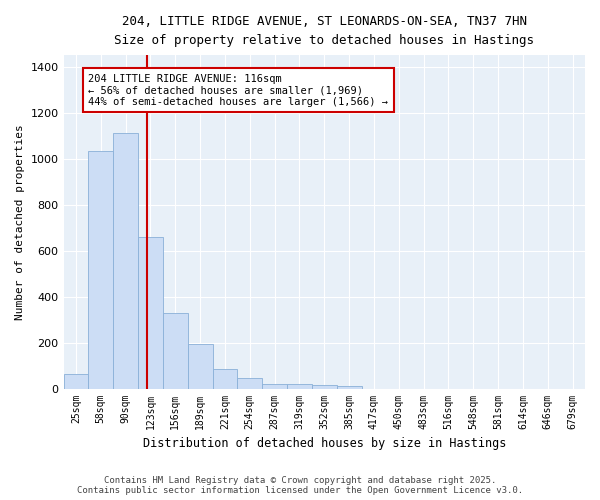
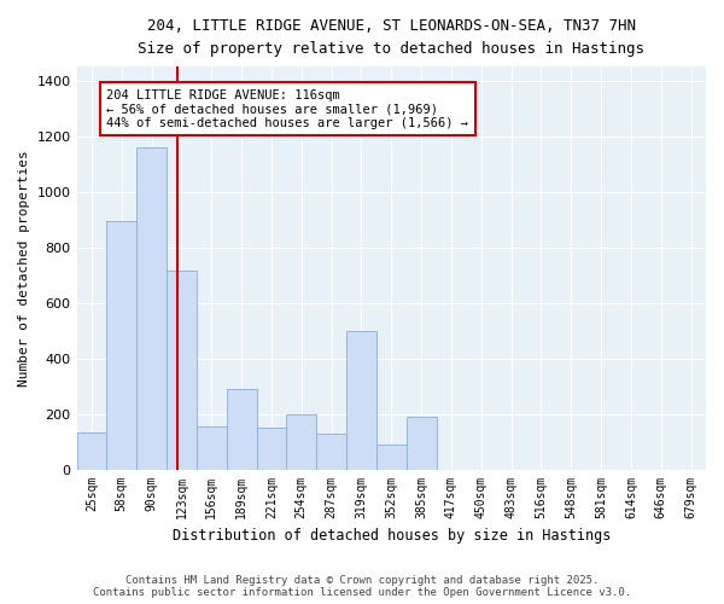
25sqm: 65 -> 135
58sqm: 1035 -> 895
90sqm: 1110 -> 1160
123sqm: 660 -> 715
156sqm: 330 -> 155
189sqm: 195 -> 290
221sqm: 85 -> 150
254sqm: 45 -> 200
287sqm: 20 -> 130
319sqm: 20 -> 500
352sqm: 15 -> 90
385sqm: 10 -> 190
